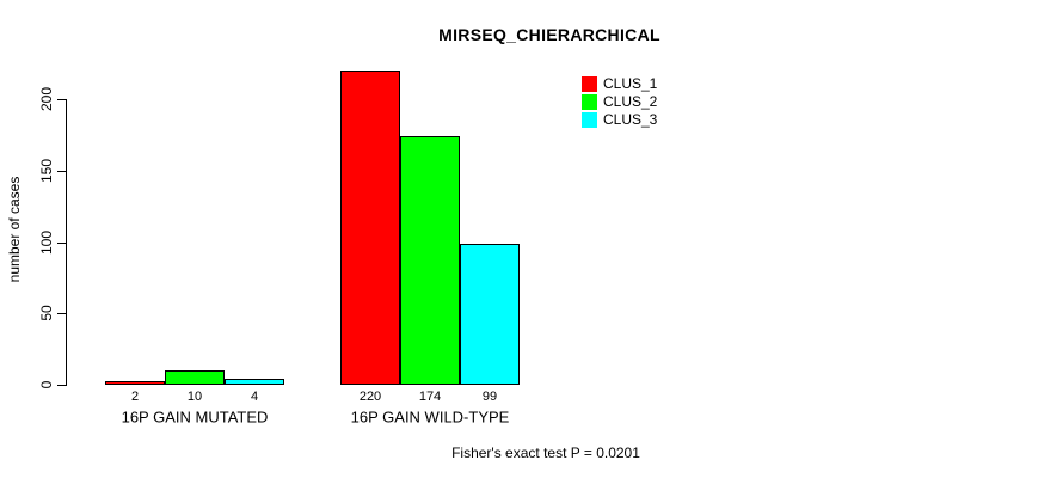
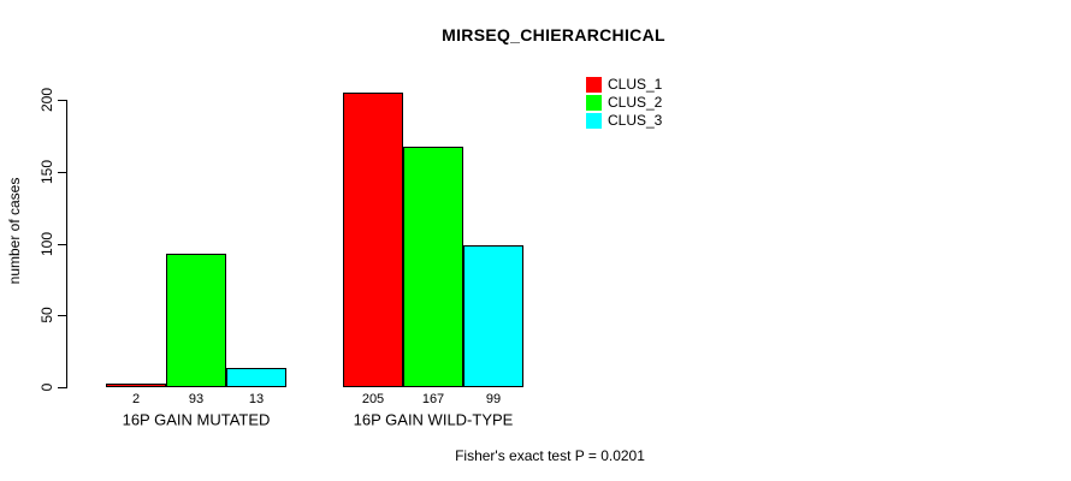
CLUS_2/16P GAIN MUTATED: 10 -> 93
CLUS_3/16P GAIN MUTATED: 4 -> 13
CLUS_1/16P GAIN WILD-TYPE: 220 -> 205
CLUS_2/16P GAIN WILD-TYPE: 174 -> 167
